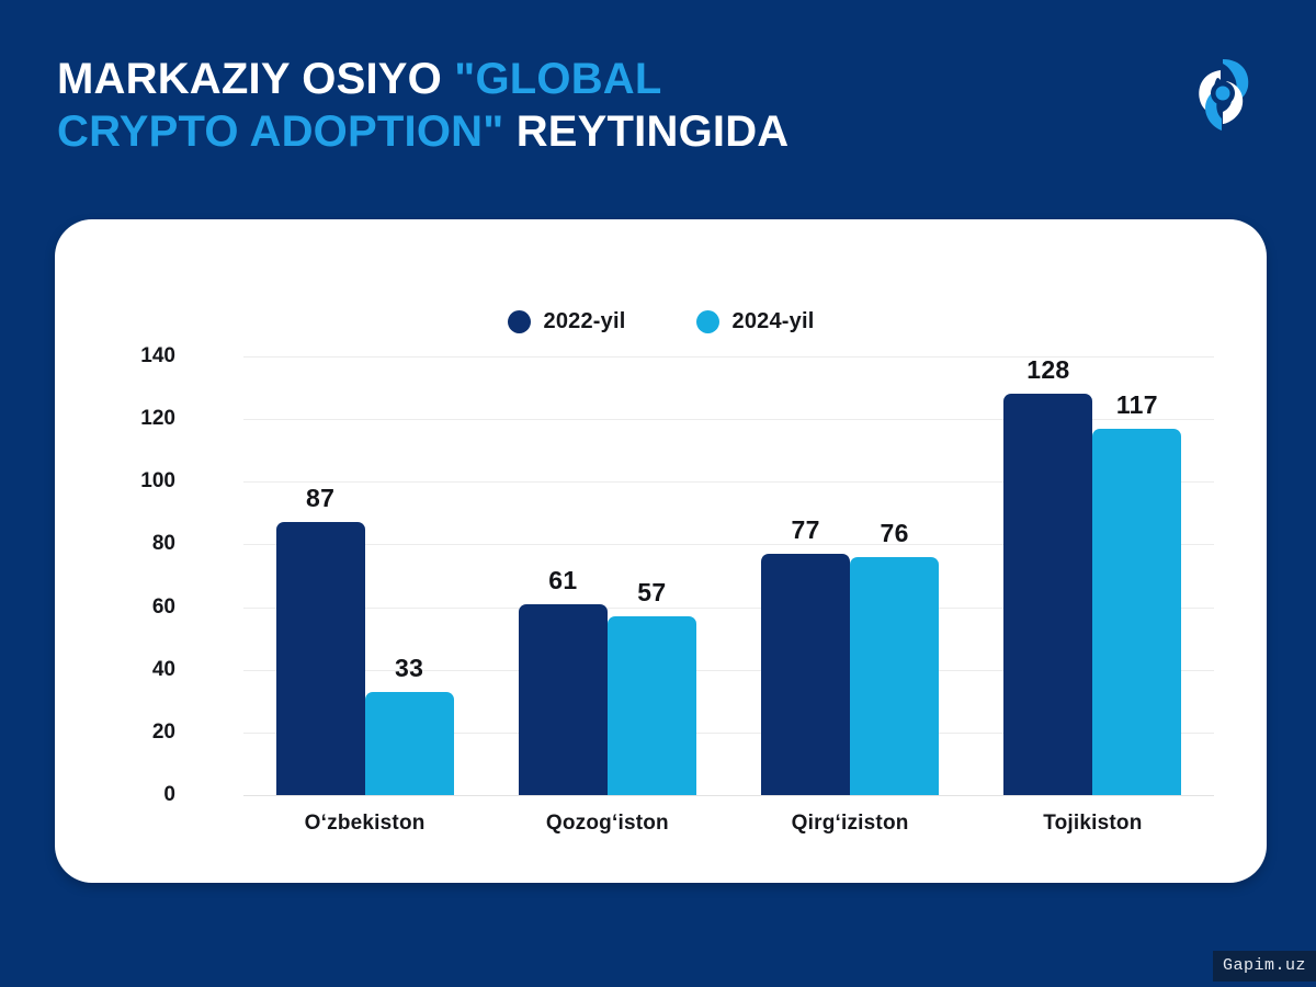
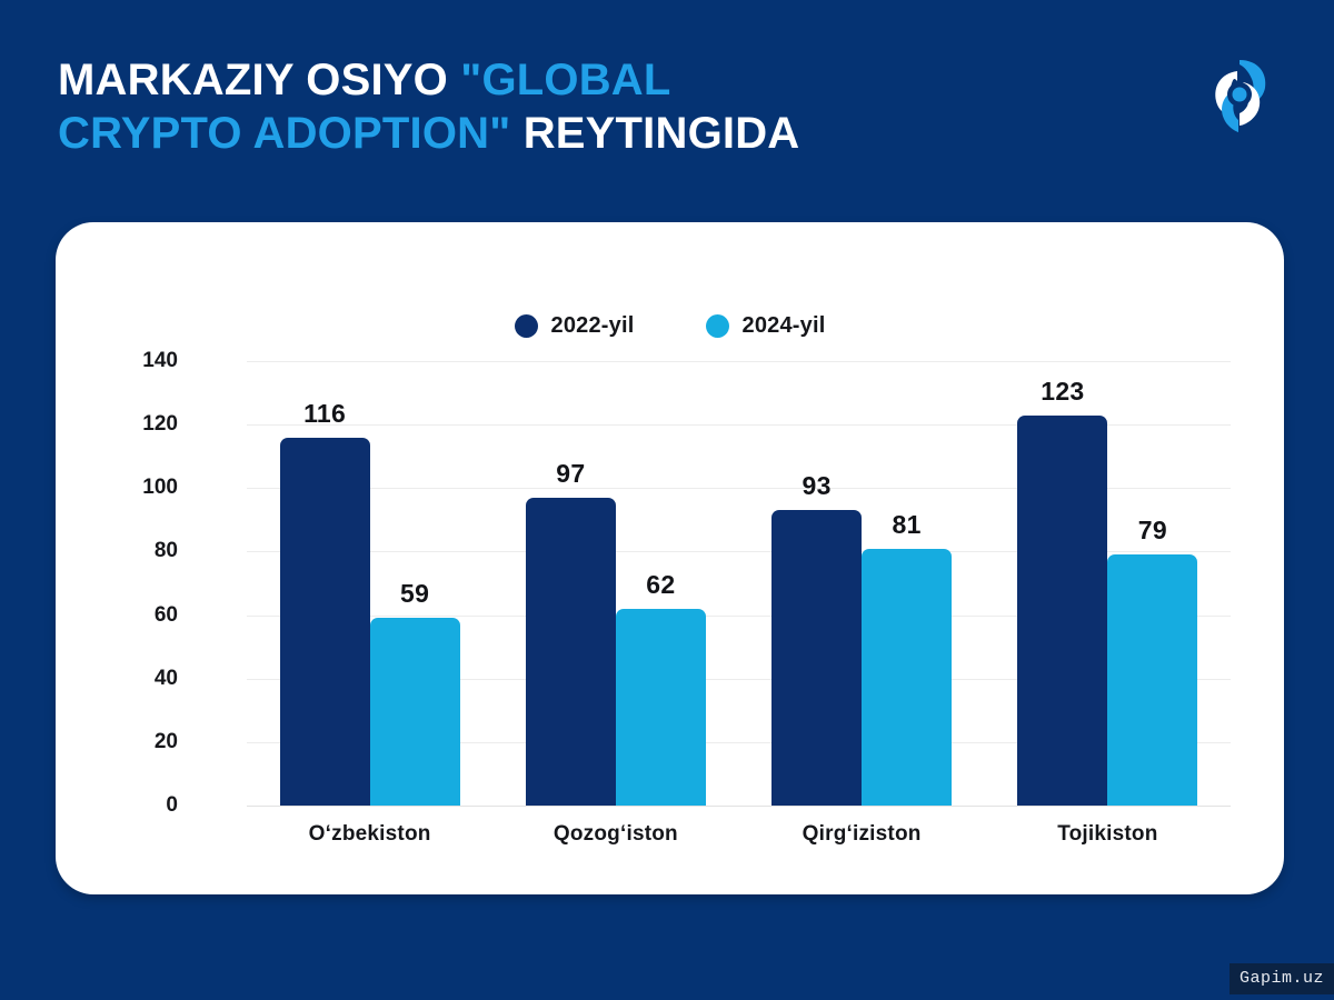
2022-yil/Oʻzbekiston: 87 -> 116
2024-yil/Oʻzbekiston: 33 -> 59
2022-yil/Qozogʻiston: 61 -> 97
2024-yil/Qozogʻiston: 57 -> 62
2022-yil/Qirgʻiziston: 77 -> 93
2024-yil/Qirgʻiziston: 76 -> 81
2022-yil/Tojikiston: 128 -> 123
2024-yil/Tojikiston: 117 -> 79
